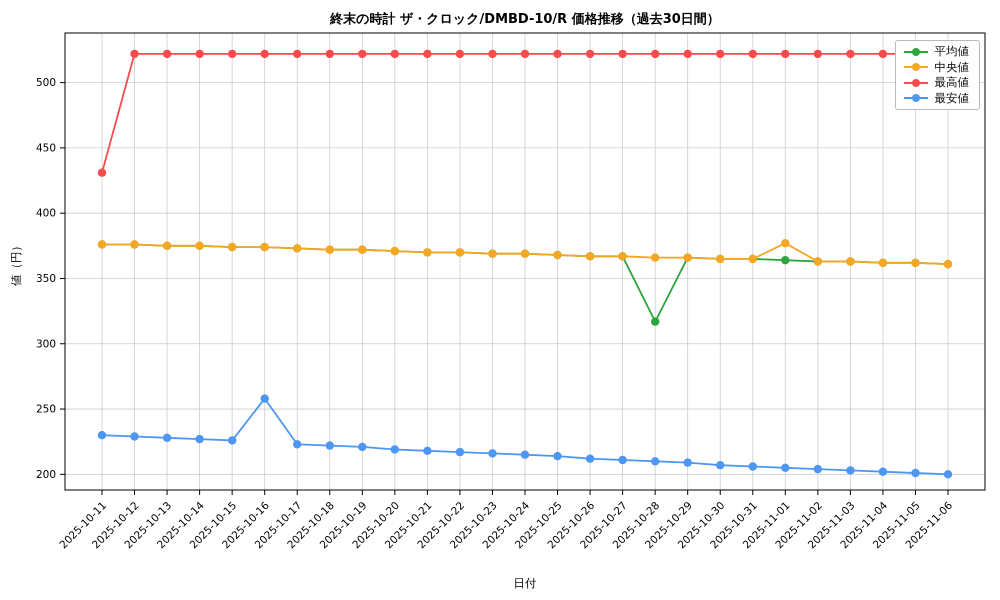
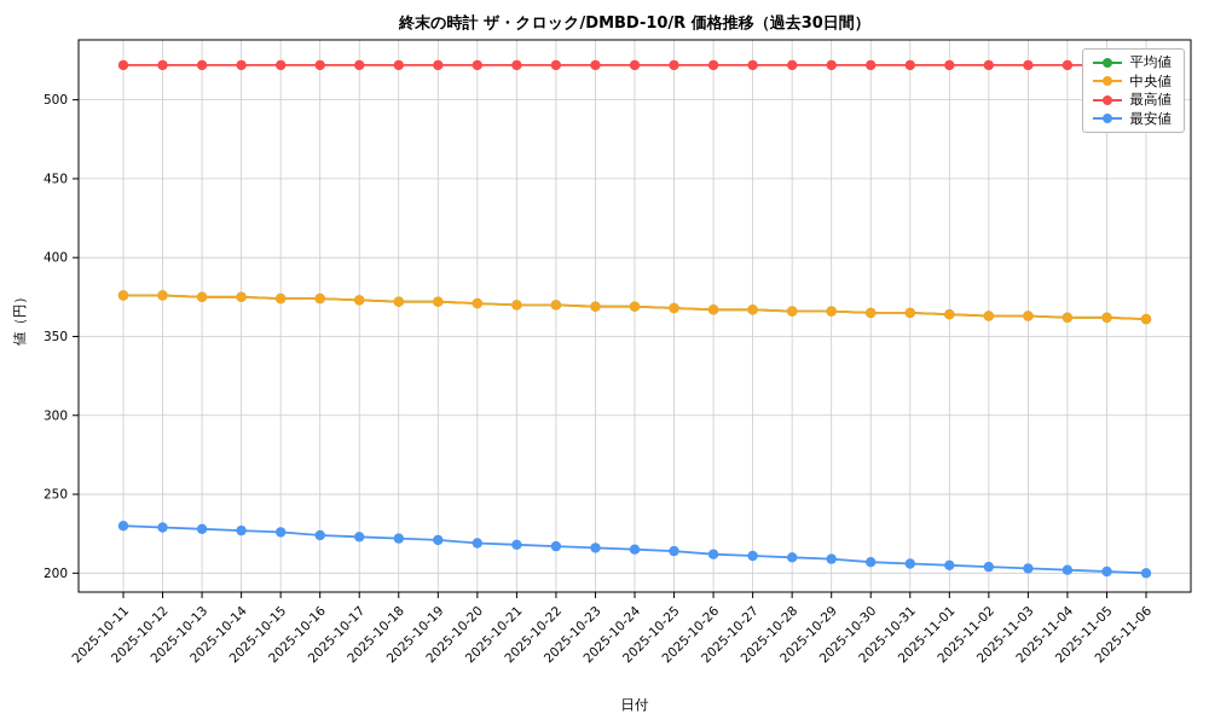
最高値/2025-10-11: 431 -> 522
最安値/2025-10-16: 258 -> 224
平均値/2025-10-28: 317 -> 366
中央値/2025-11-01: 377 -> 364
